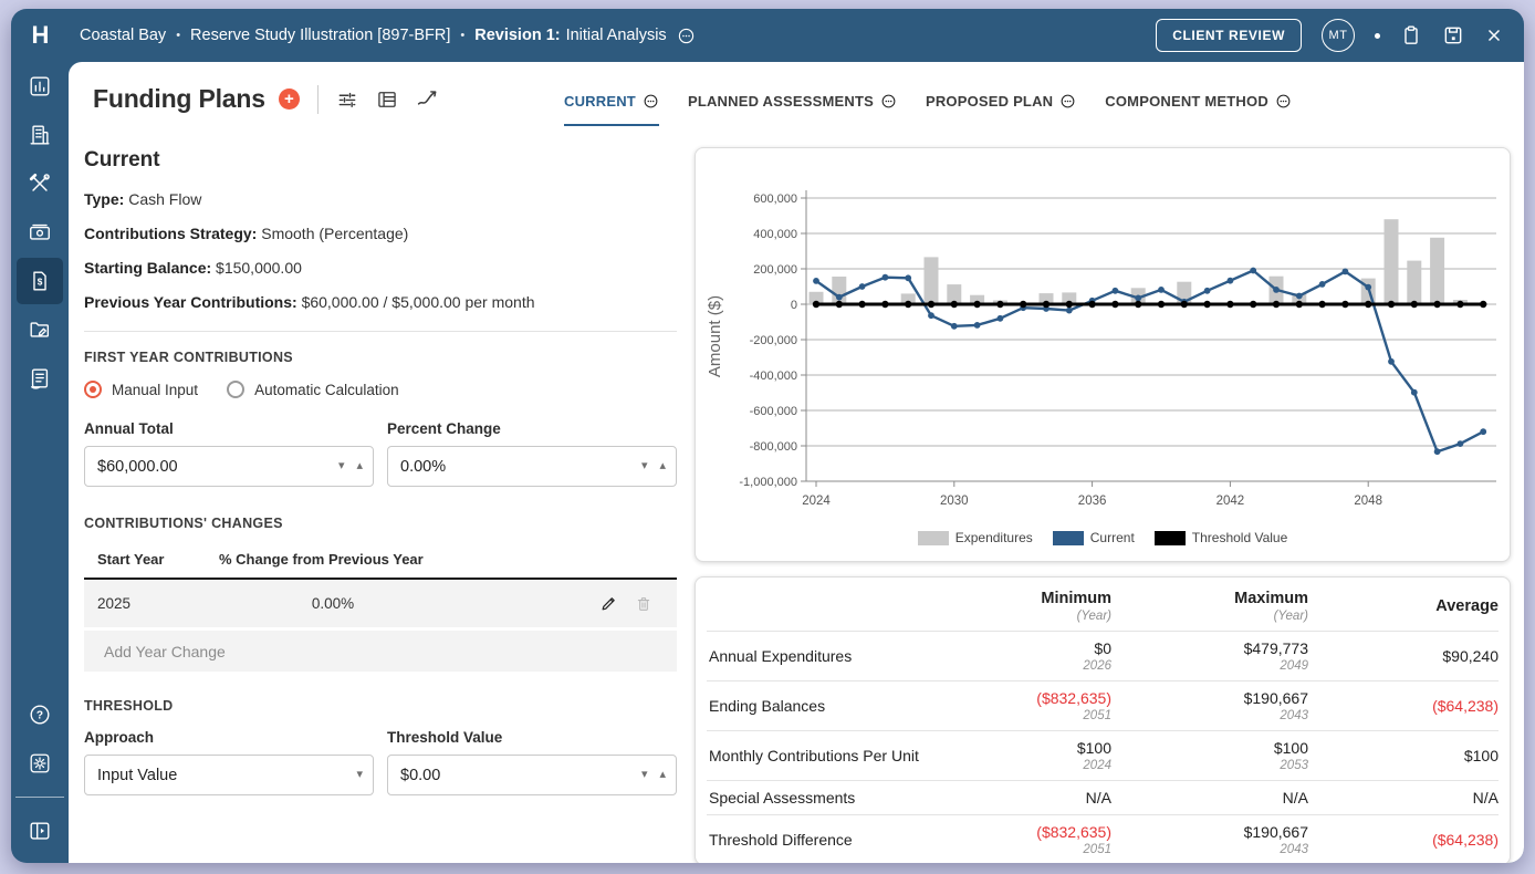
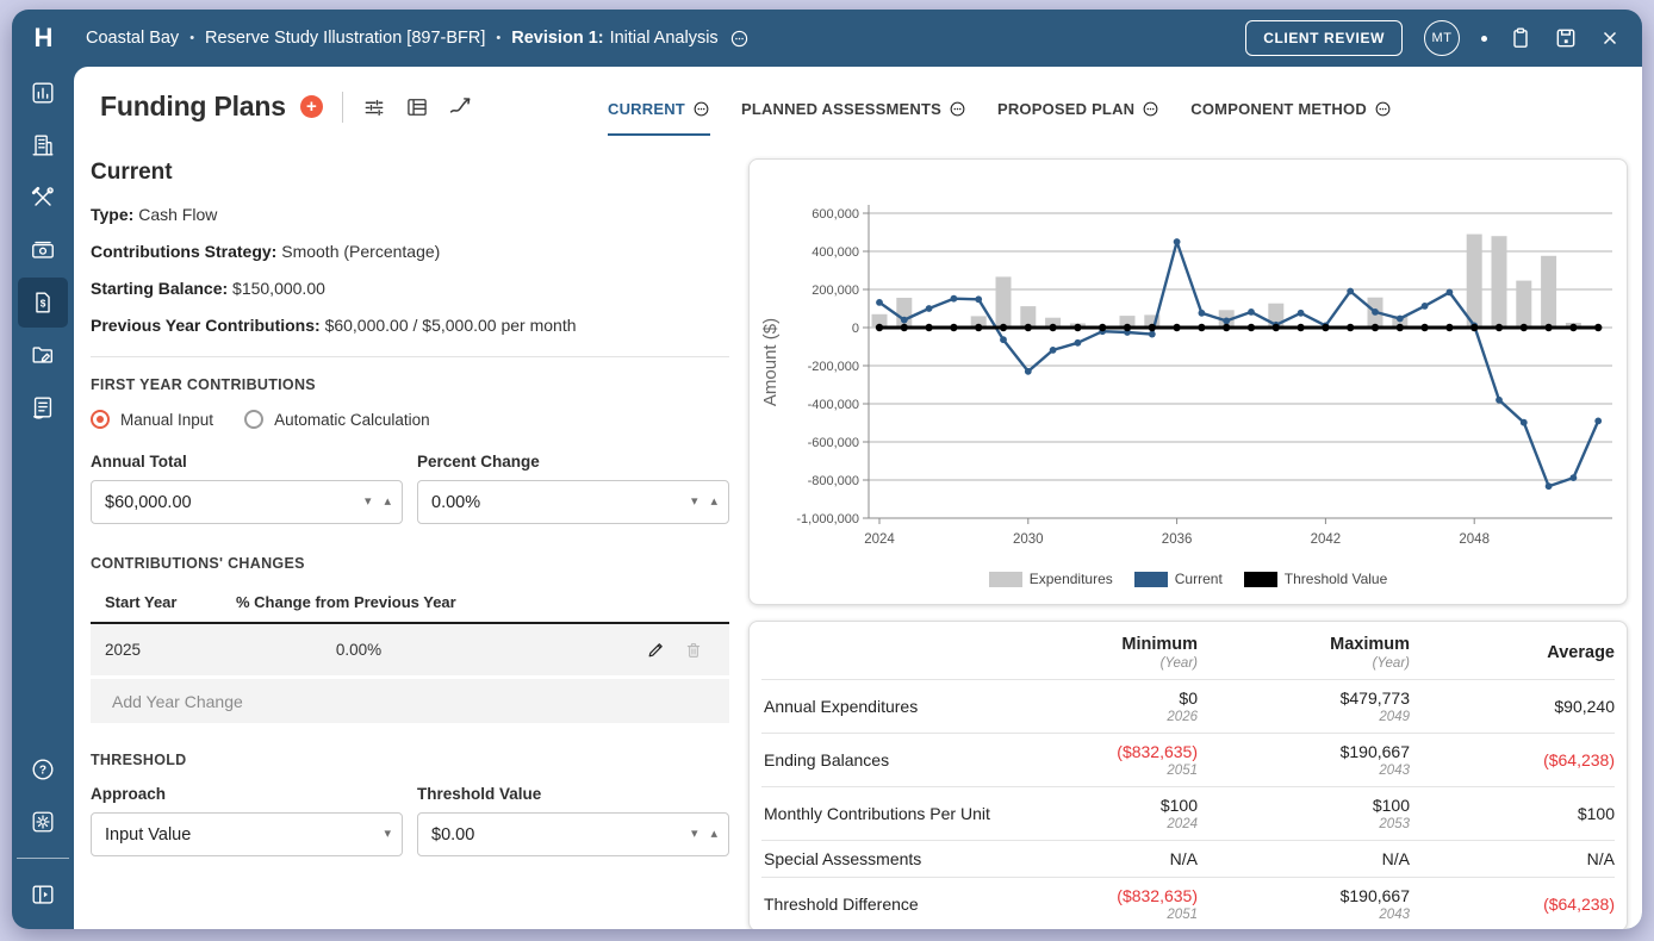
Current/2030: -120000 -> -230000
Current/2036: 20000 -> 450000
Current/2042: 130000 -> 10000
Expenditures/2048: 150000 -> 490000
Current/2048: 100000 -> 10000
Current/2049: -320000 -> -380000
Current/2053: -720000 -> -490000
